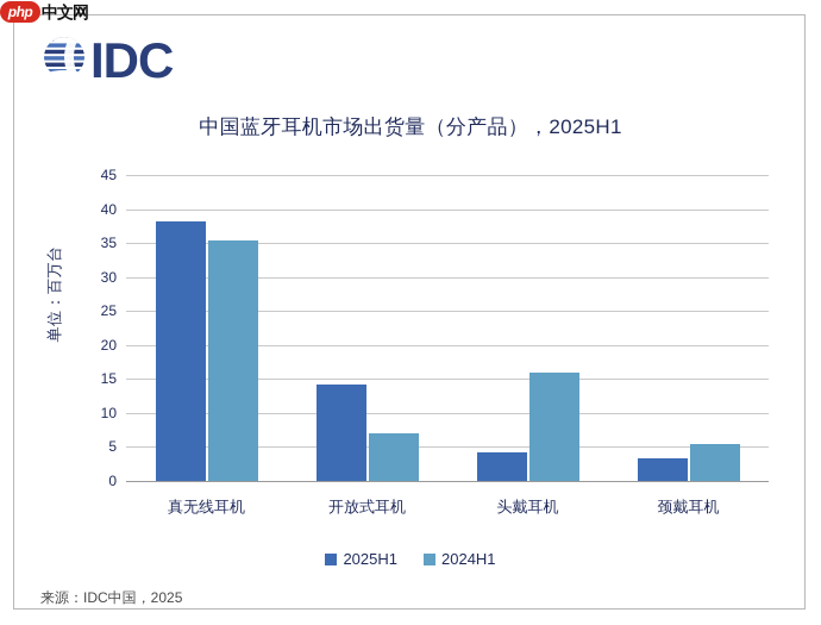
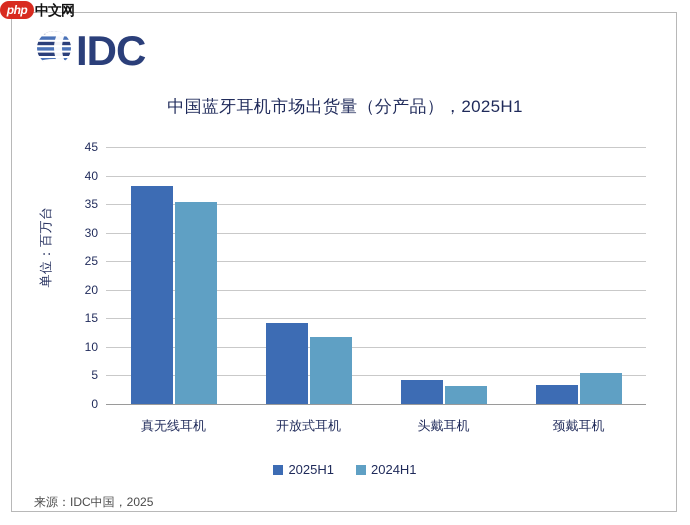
2024H1/开放式耳机: 7 -> 12
2024H1/头戴耳机: 16 -> 3
